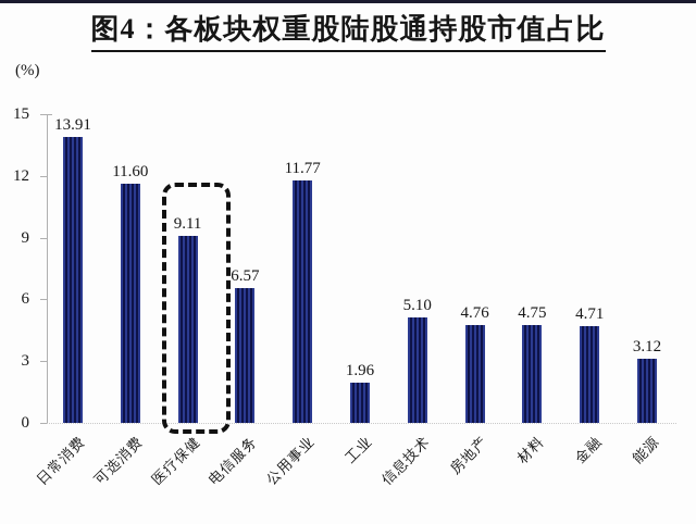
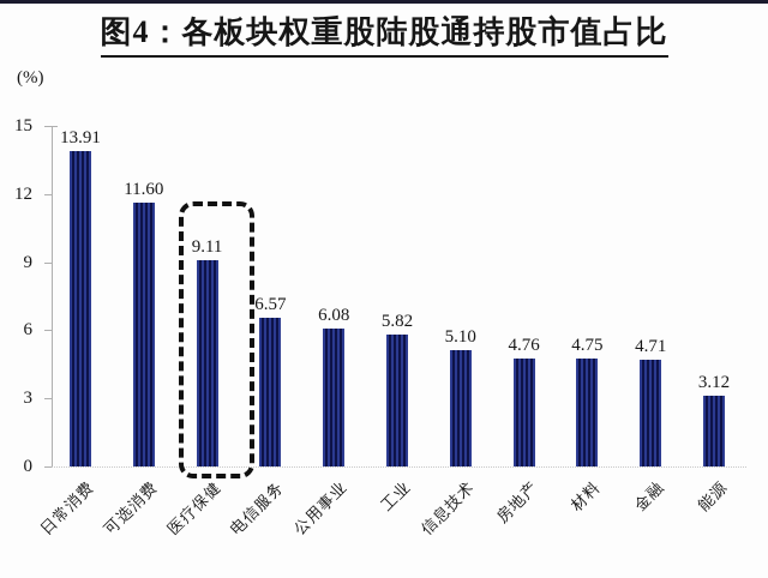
公用事业: 11.77 -> 6.08
工业: 1.96 -> 5.82
